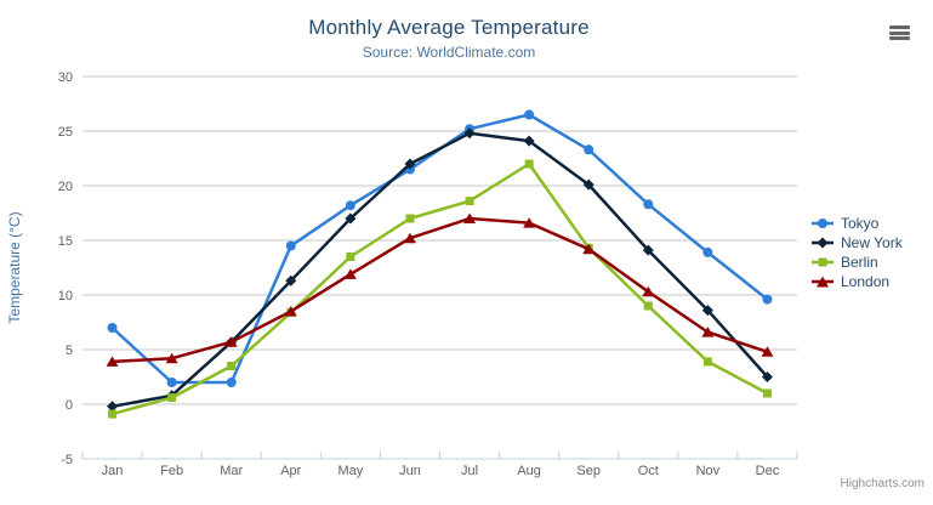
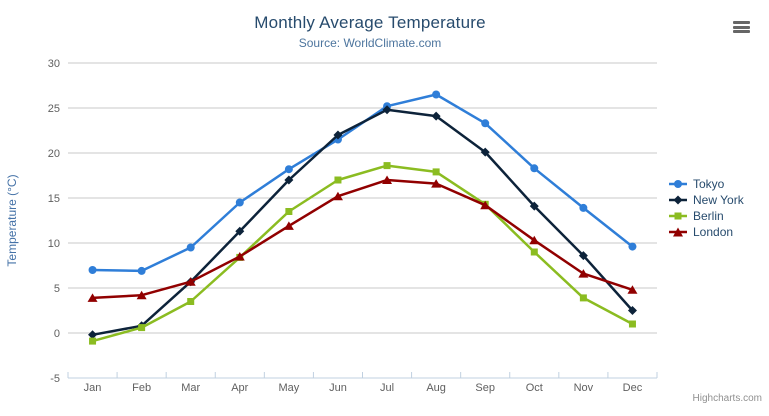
Tokyo/Feb: 2 -> 7
Tokyo/Mar: 2 -> 10
Berlin/Aug: 22 -> 18
